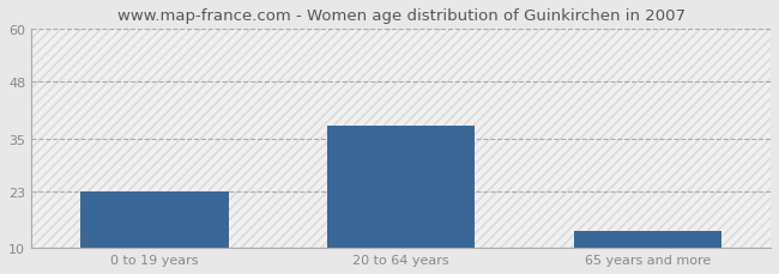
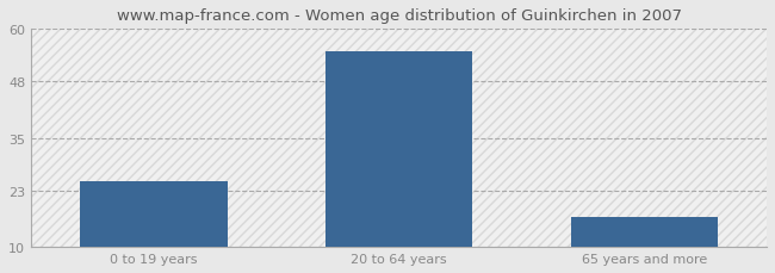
0 to 19 years: 23 -> 25
20 to 64 years: 38 -> 55
65 years and more: 14 -> 17
